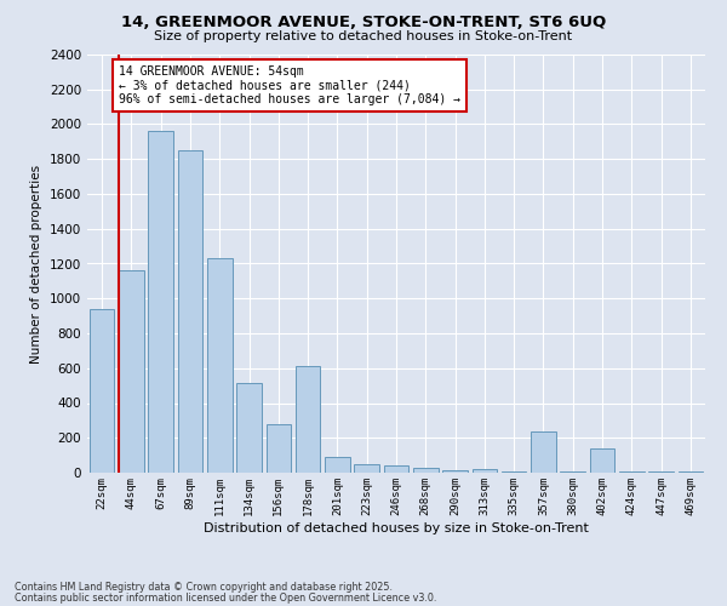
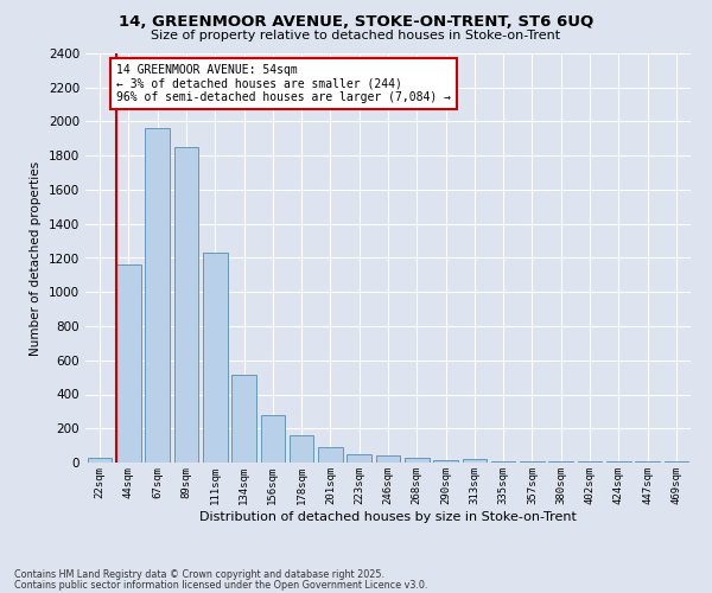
22sqm: 940 -> 20
178sqm: 610 -> 160
357sqm: 240 -> 0
402sqm: 140 -> 0
